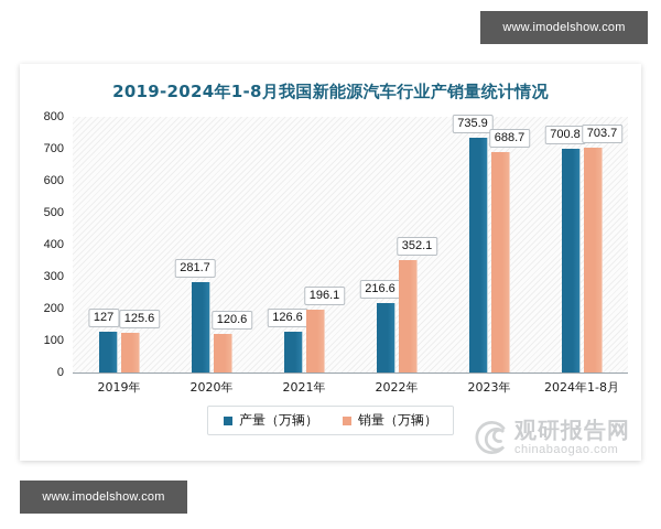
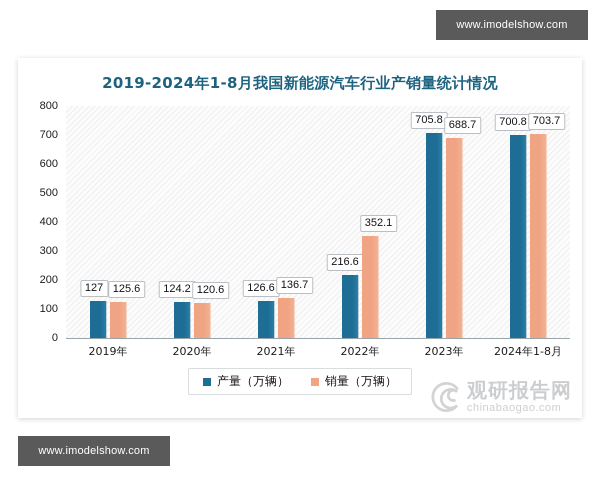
产量（万辆）/2020年: 281.7 -> 124.2
销量（万辆）/2021年: 196.1 -> 136.7
产量（万辆）/2023年: 735.9 -> 705.8
